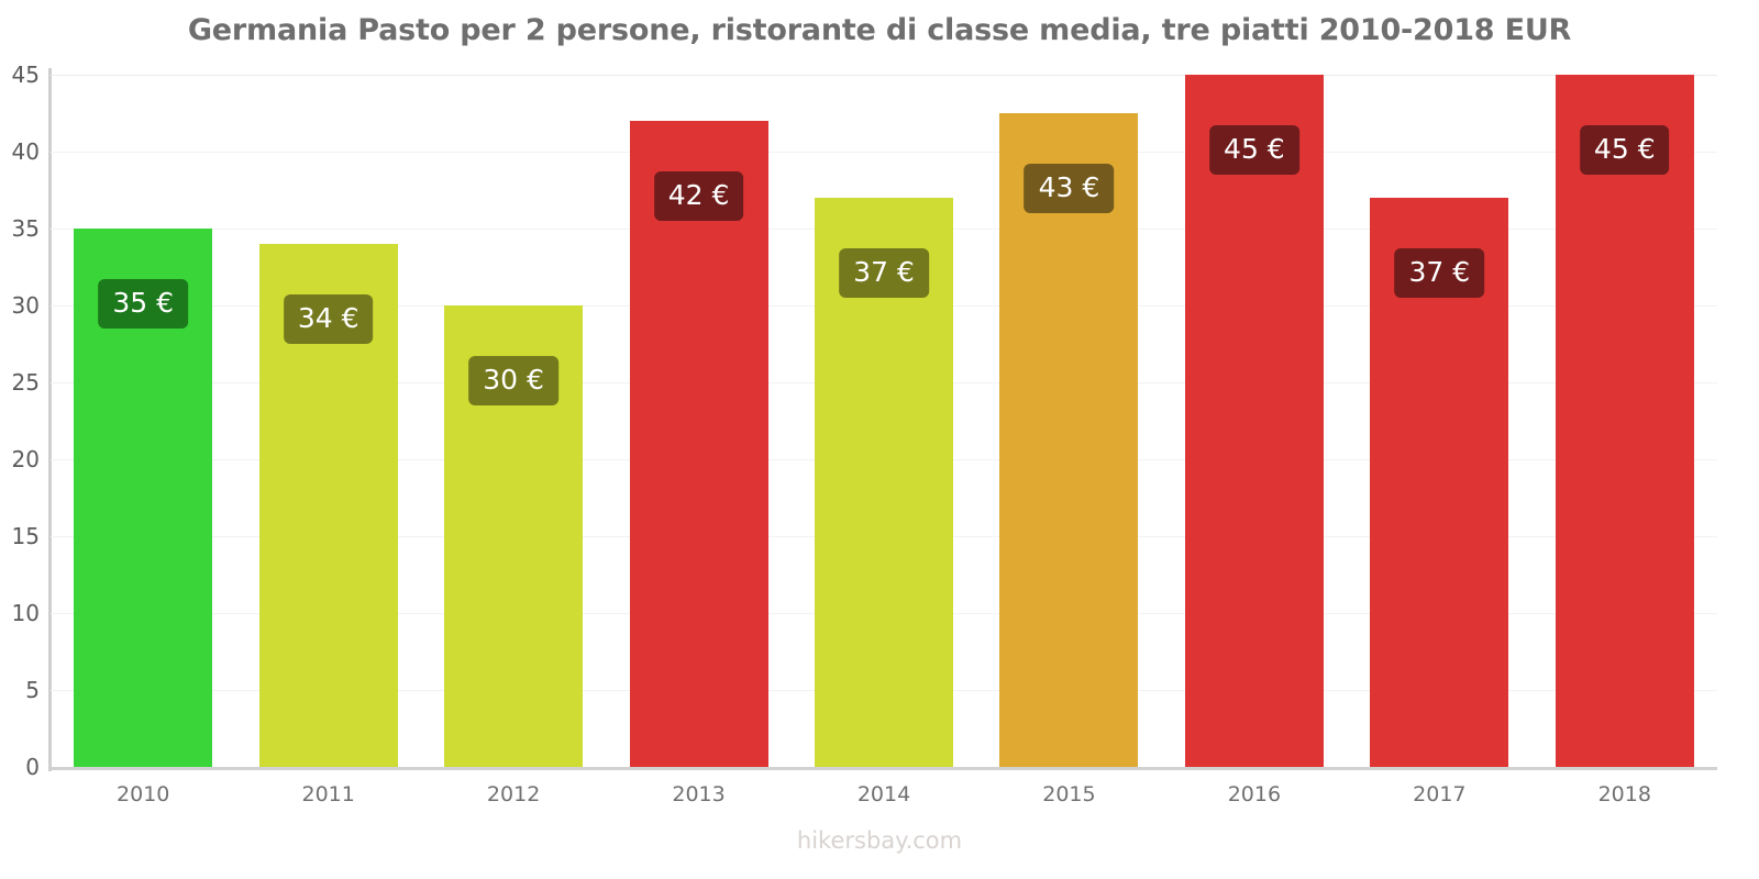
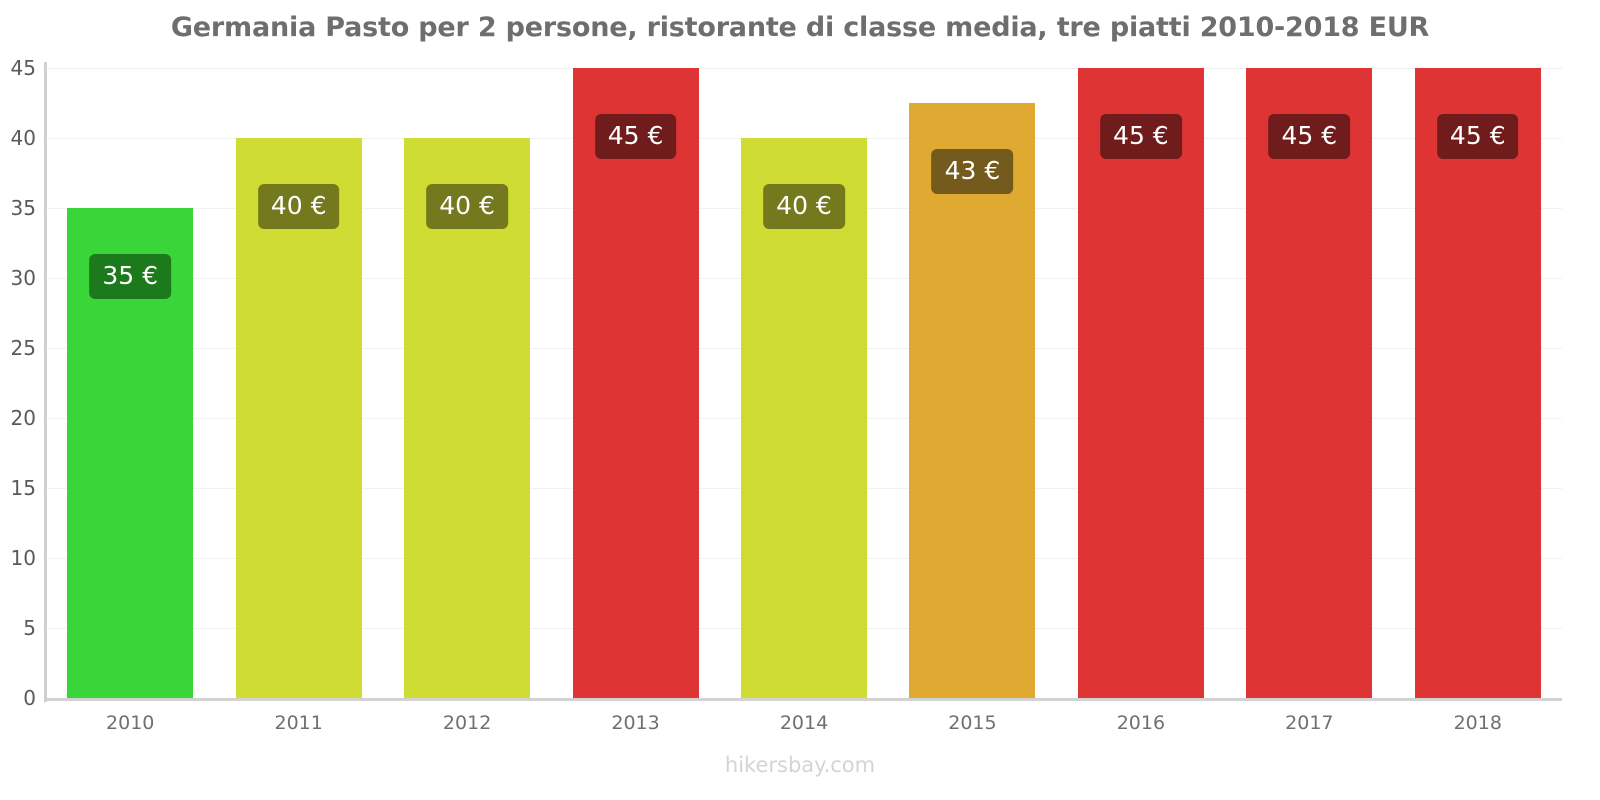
2011: 34 -> 40
2012: 30 -> 40
2013: 42 -> 45
2014: 37 -> 40
2017: 37 -> 45
